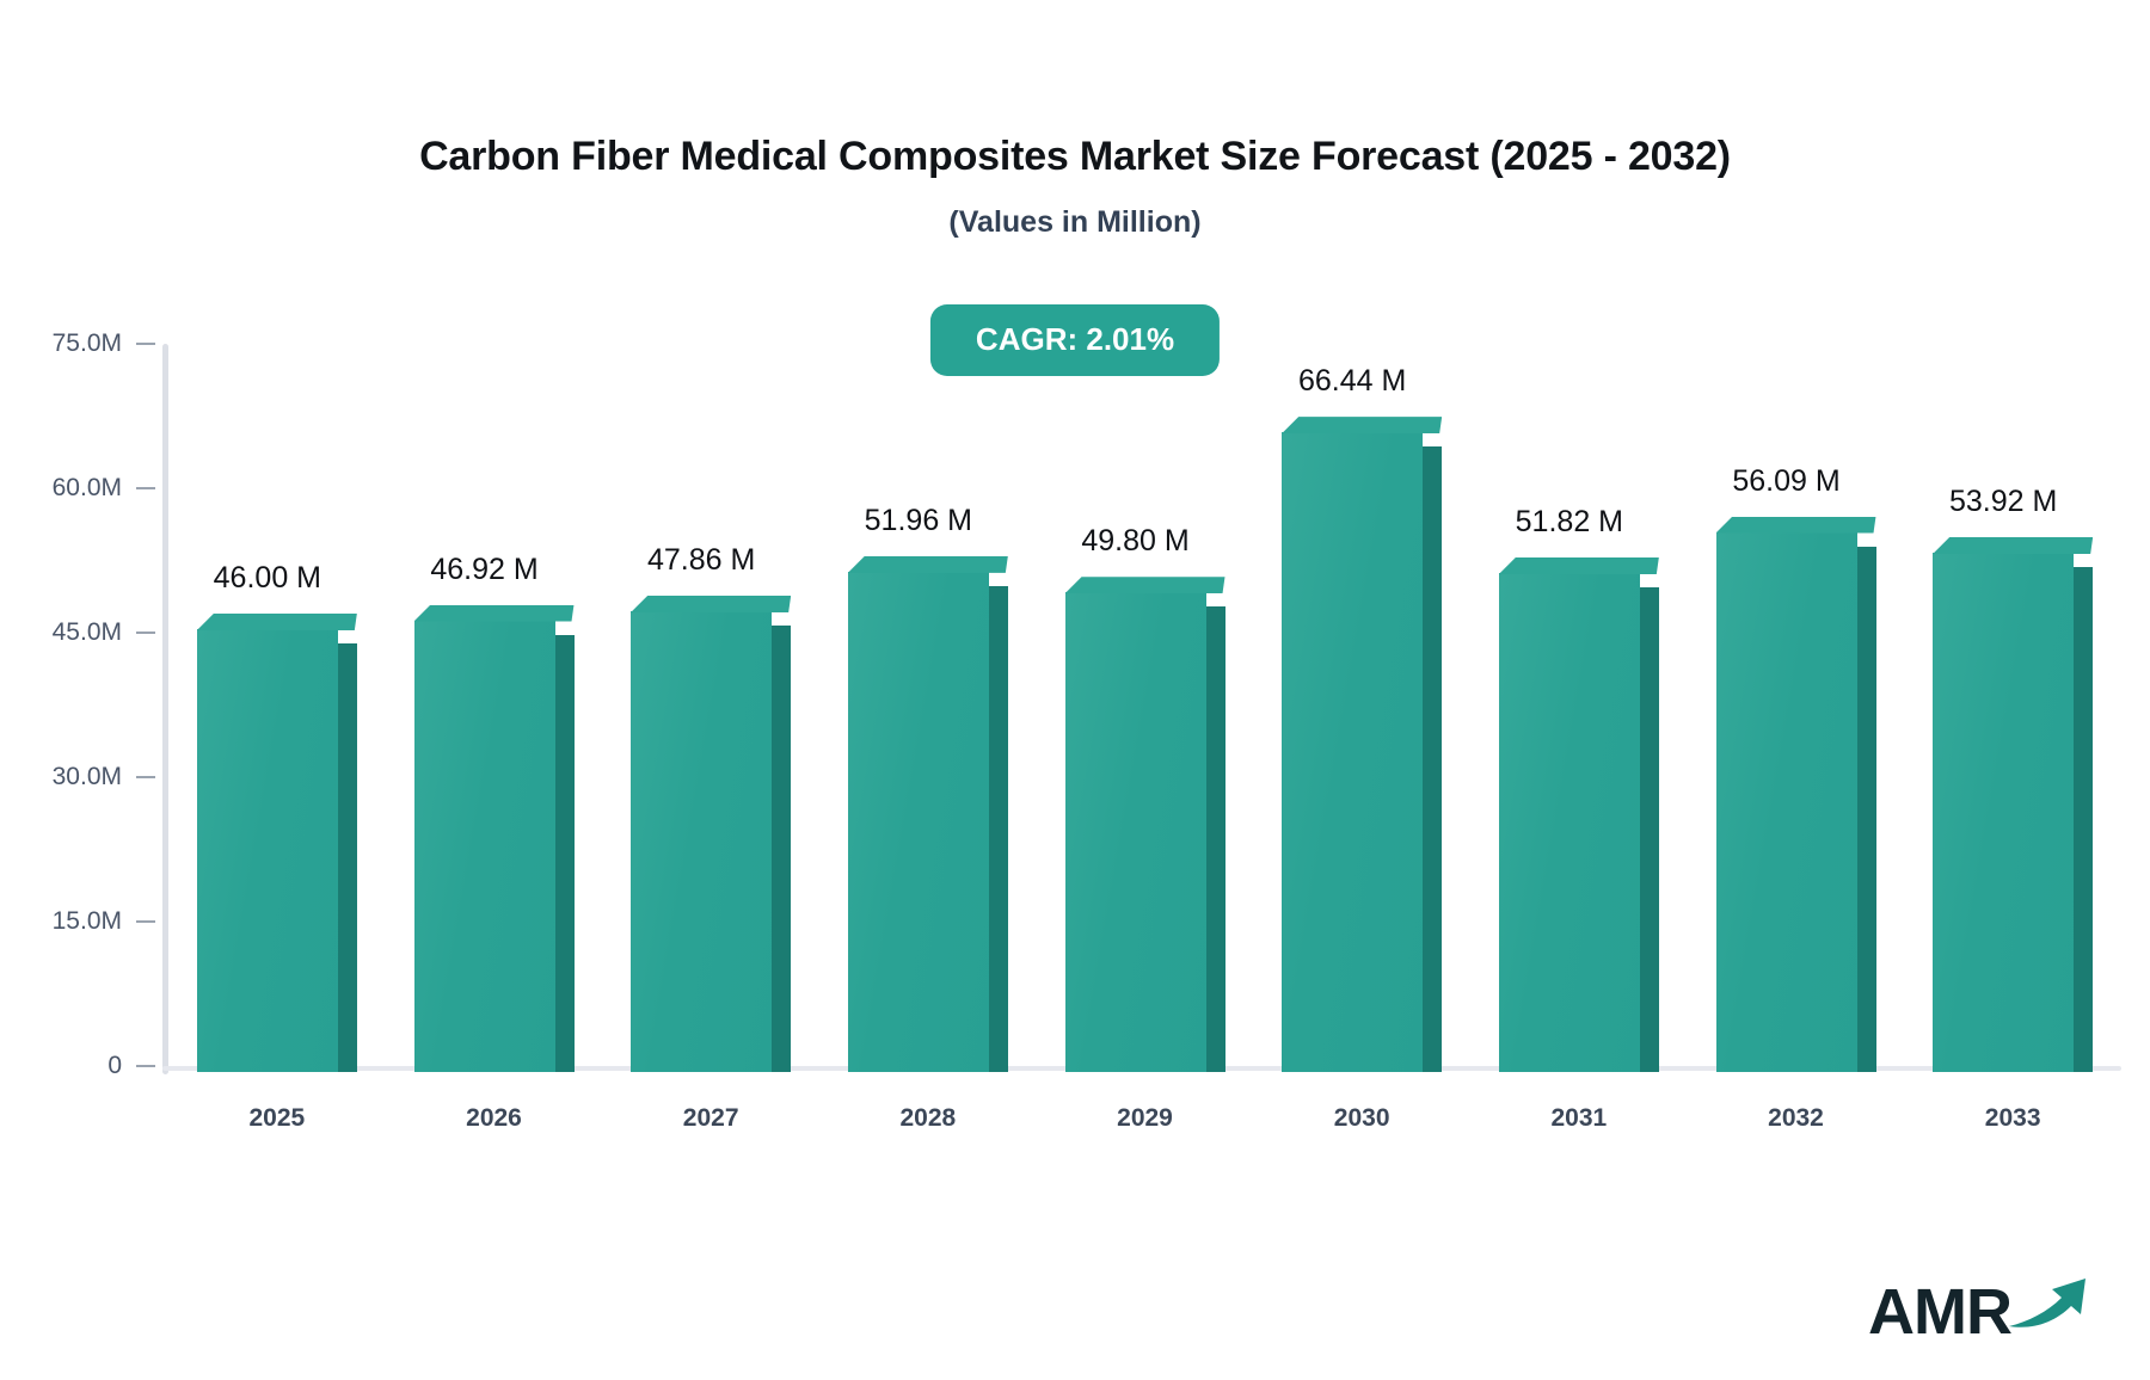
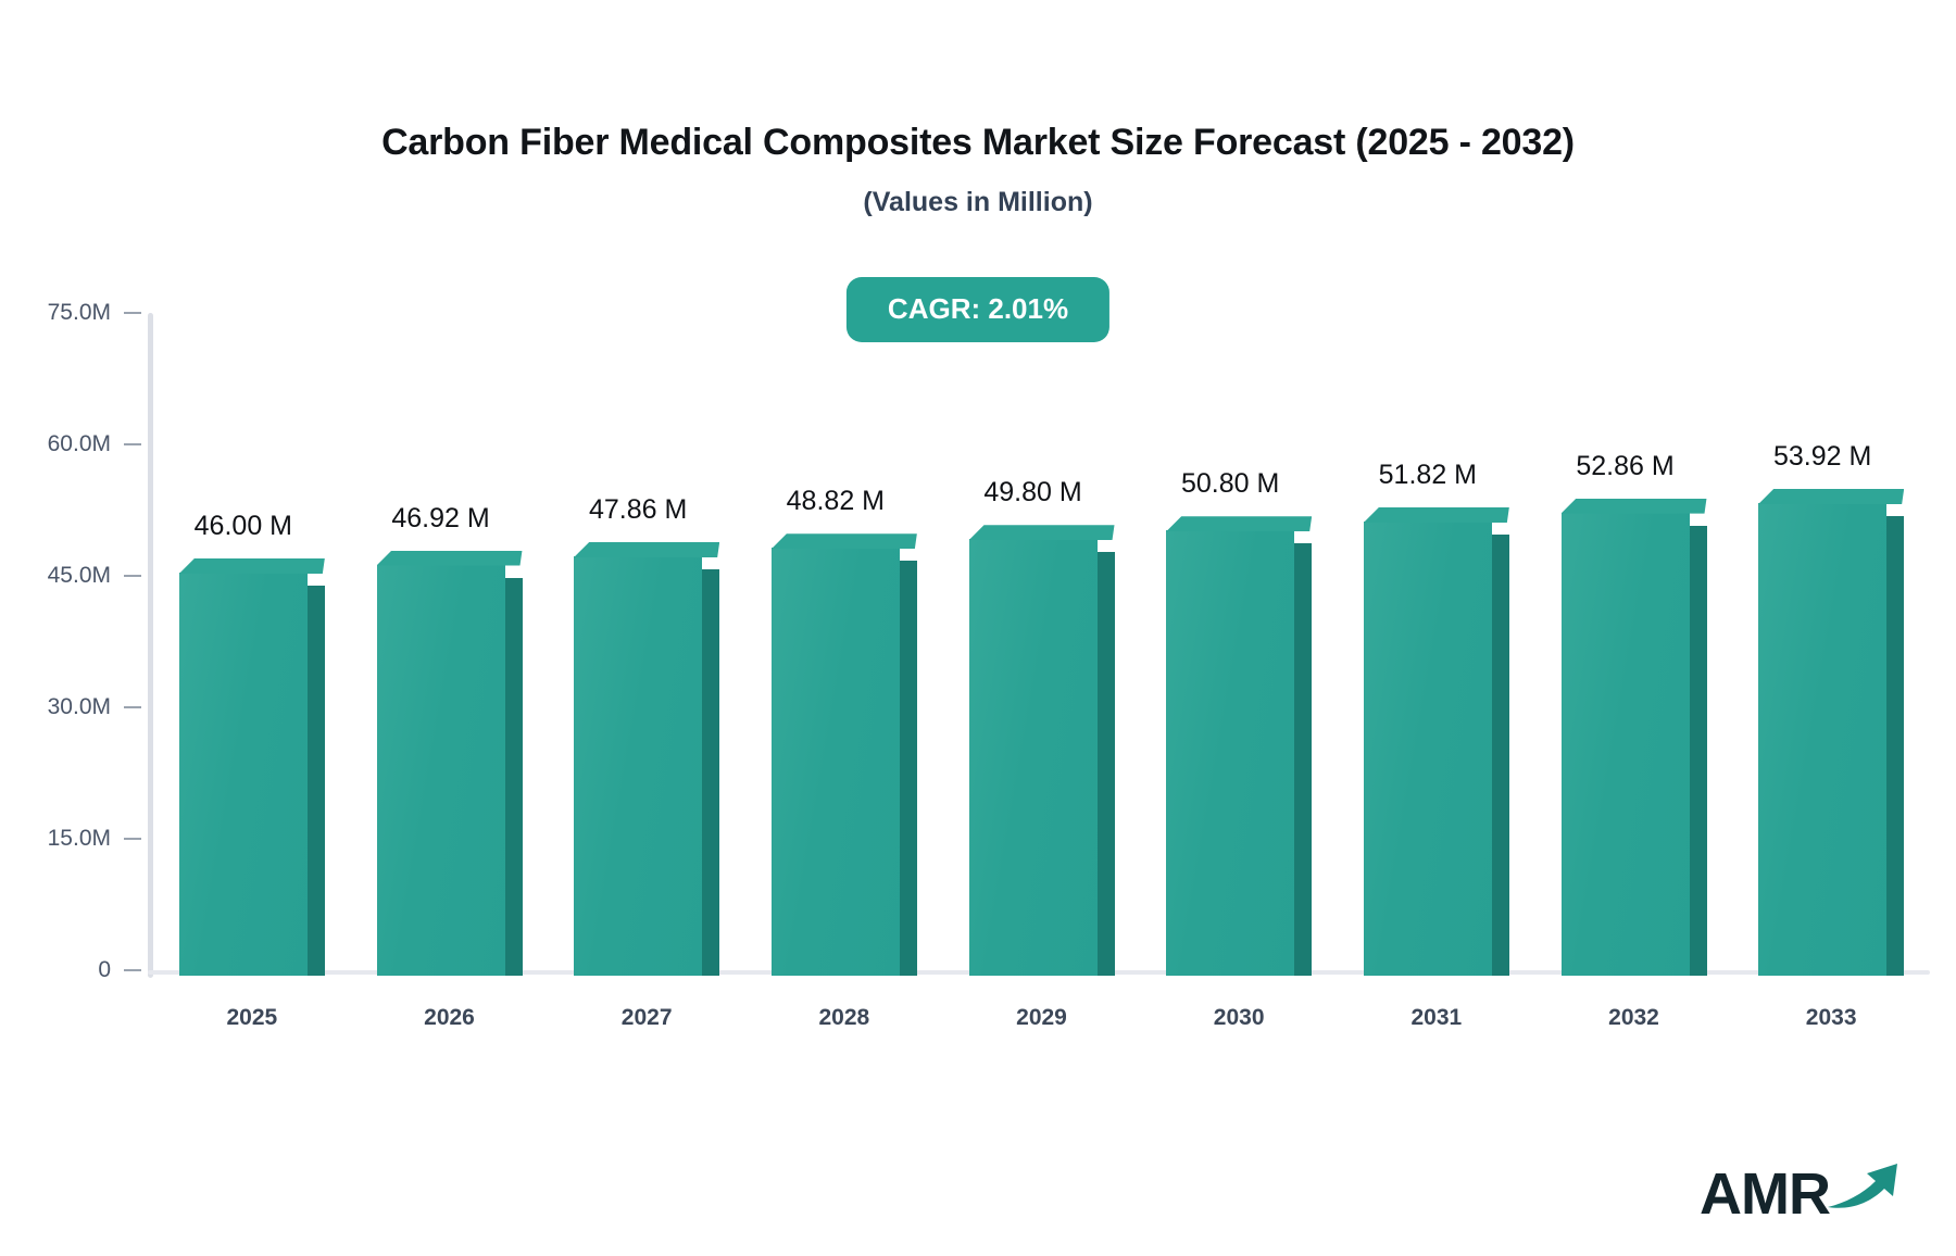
2028: 51.96 -> 48.82
2030: 66.44 -> 50.80
2032: 56.09 -> 52.86
